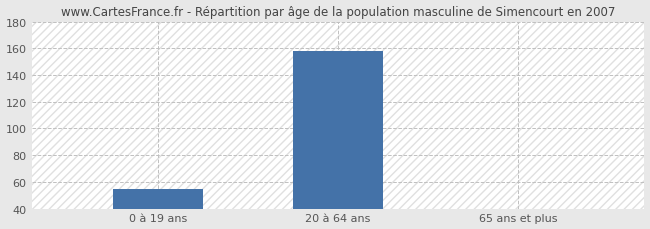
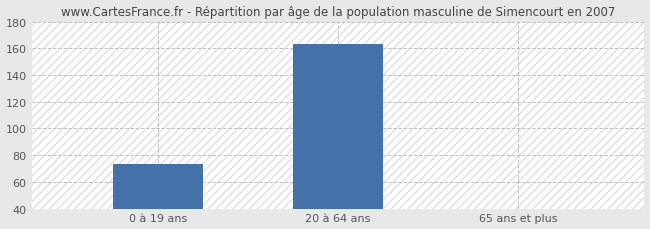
0 à 19 ans: 55 -> 73
20 à 64 ans: 158 -> 163
